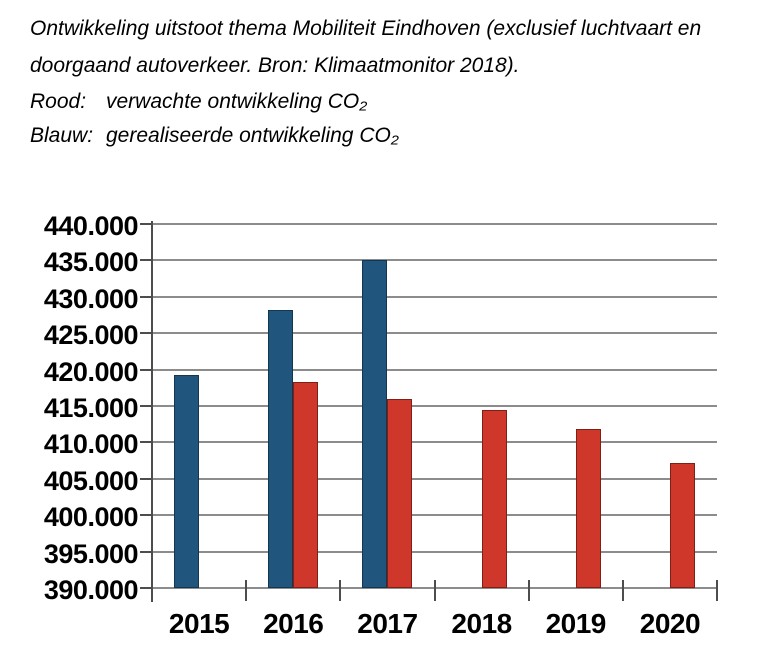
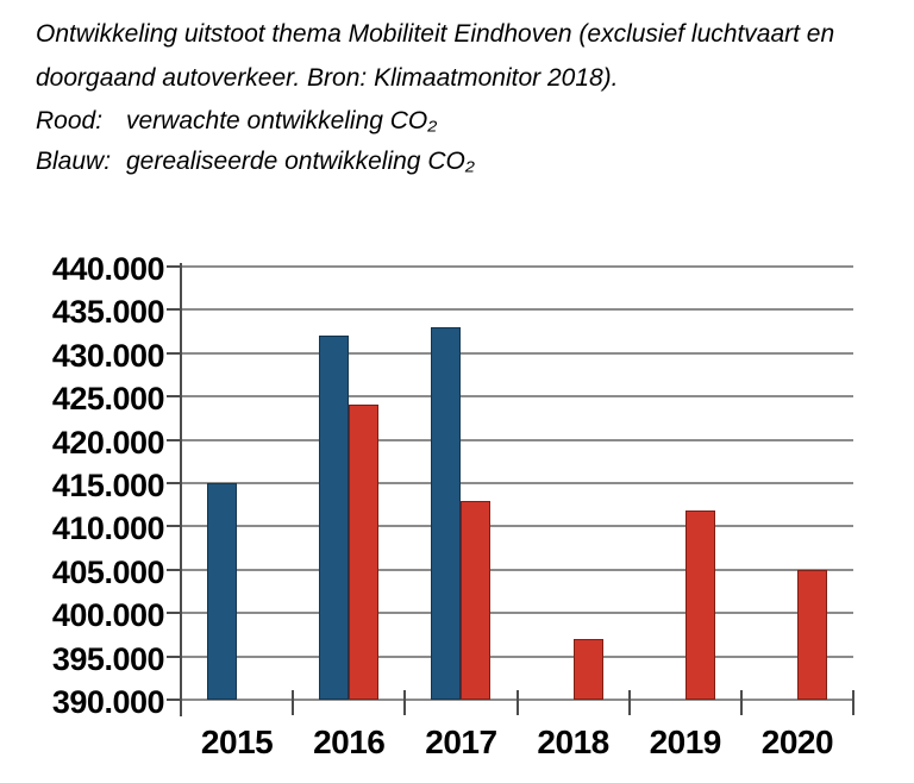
gerealiseerde ontwikkeling CO₂/2015: 419000 -> 415000
gerealiseerde ontwikkeling CO₂/2016: 428000 -> 432000
verwachte ontwikkeling CO₂/2016: 418000 -> 424000
gerealiseerde ontwikkeling CO₂/2017: 435000 -> 433000
verwachte ontwikkeling CO₂/2017: 416000 -> 413000
verwachte ontwikkeling CO₂/2018: 414000 -> 397000
verwachte ontwikkeling CO₂/2020: 407000 -> 405000
